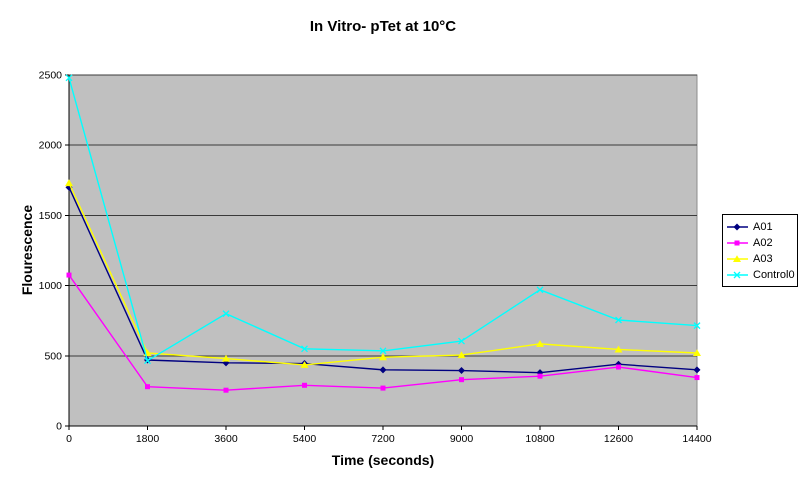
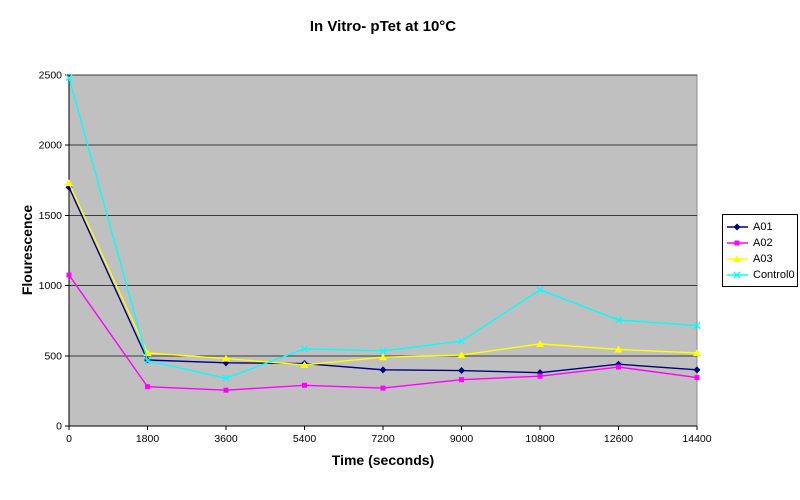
Control0/3600: 800 -> 340
